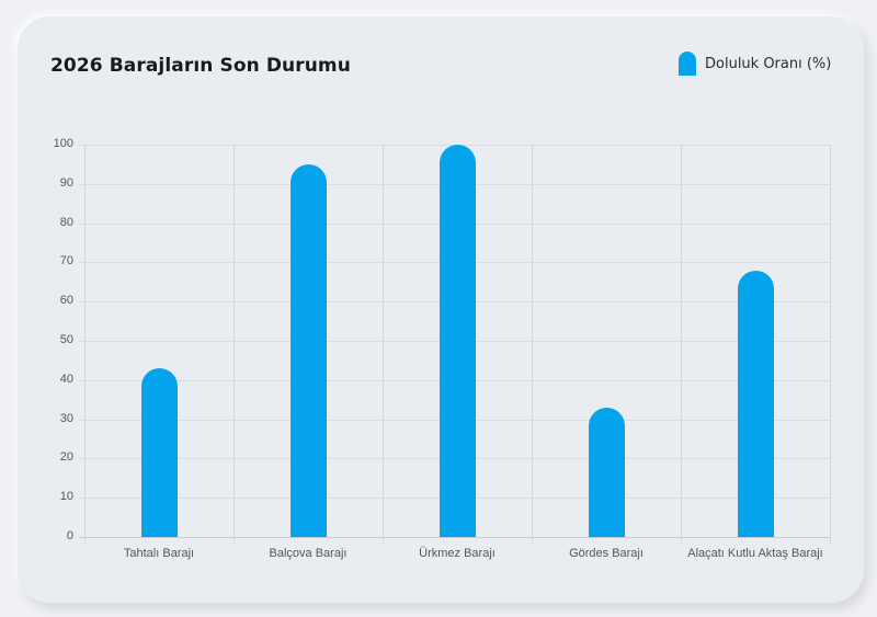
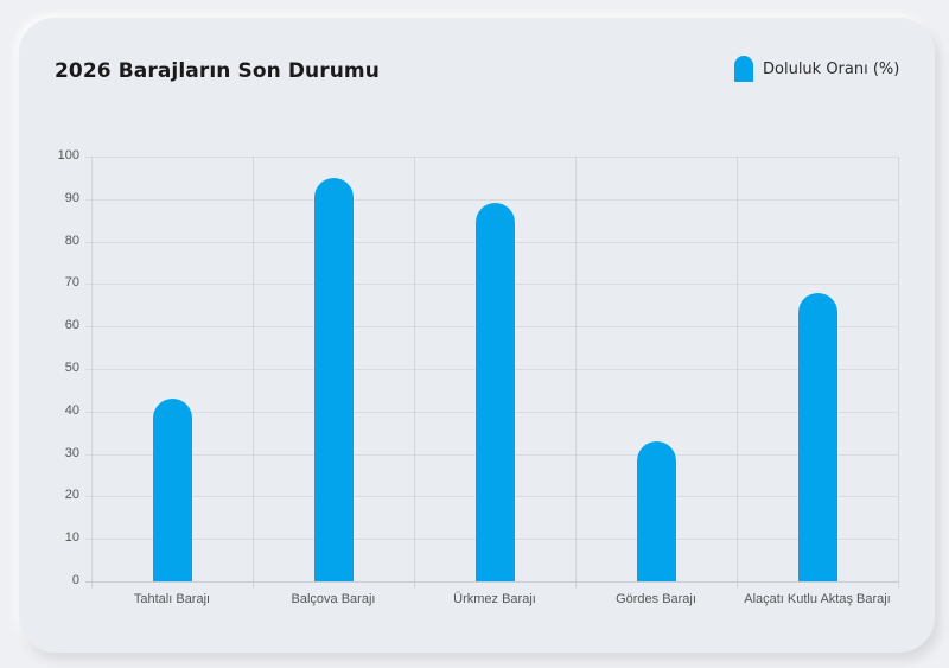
Ürkmez Barajı: 100 -> 89
